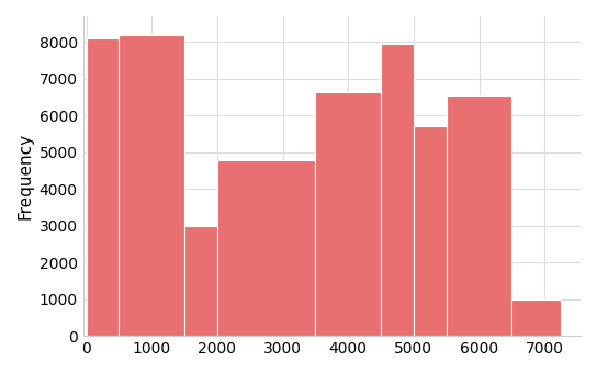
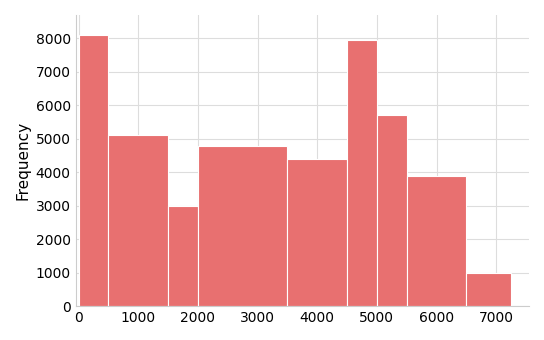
1000: 8200 -> 5100
4000: 6650 -> 4400
6000: 6550 -> 3900
